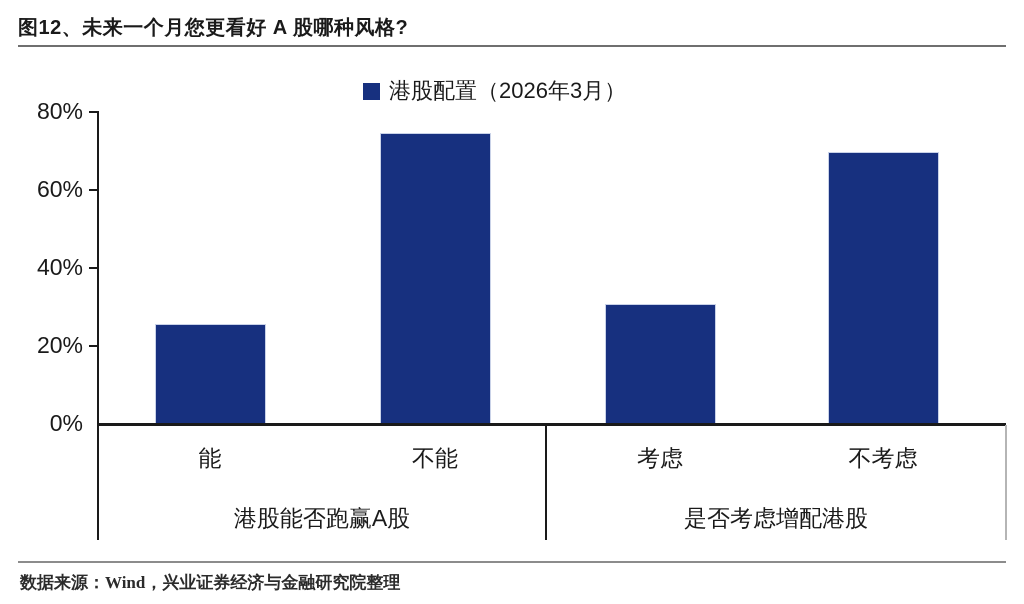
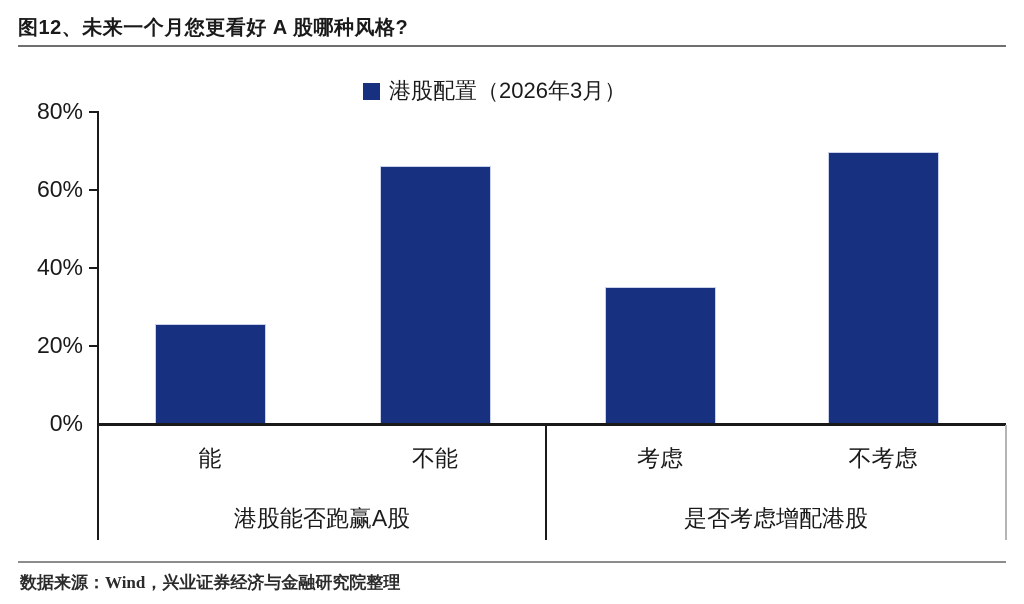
不能: 74% -> 66%
考虑: 30% -> 35%
